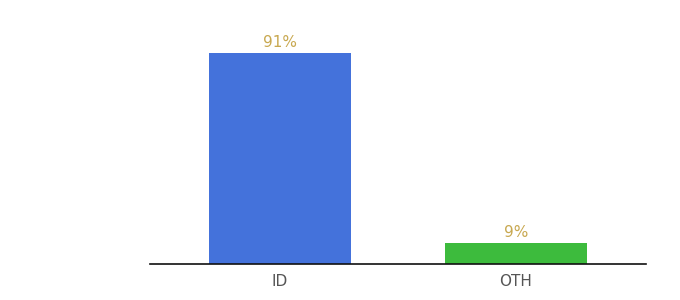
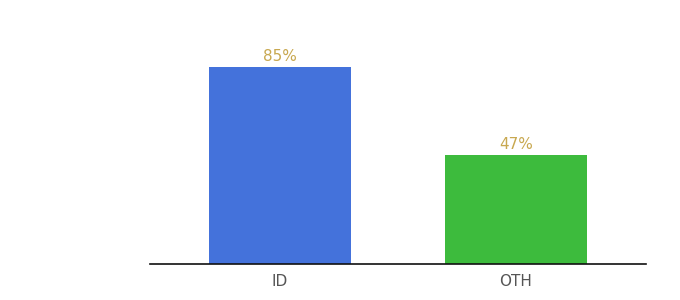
ID: 91% -> 85%
OTH: 9% -> 47%
